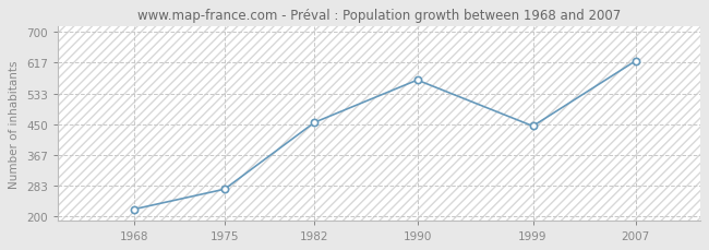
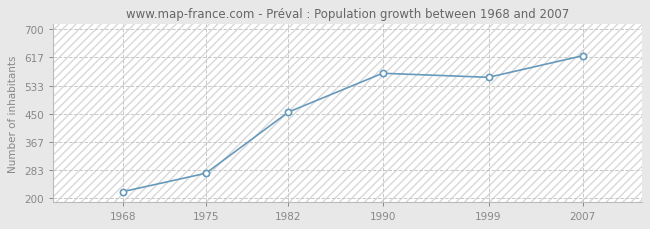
1999: 445 -> 558
